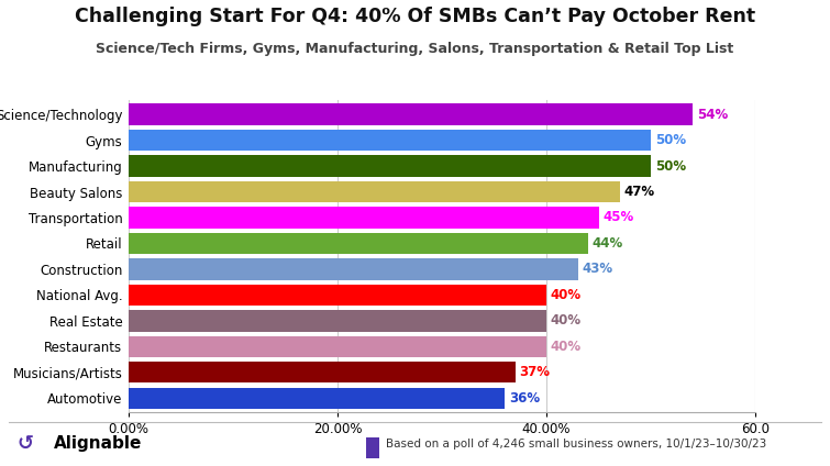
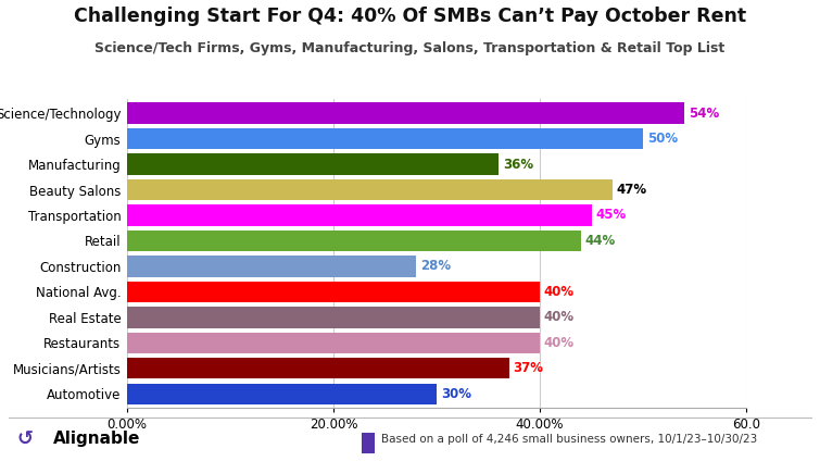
Manufacturing: 50% -> 36%
Construction: 43% -> 28%
Automotive: 36% -> 30%
